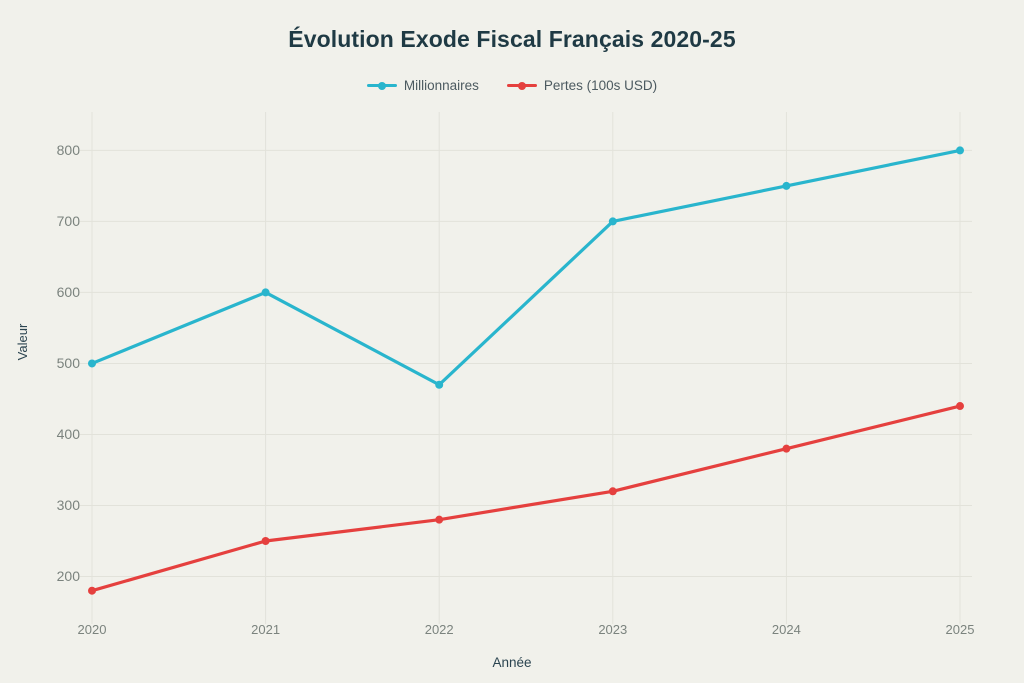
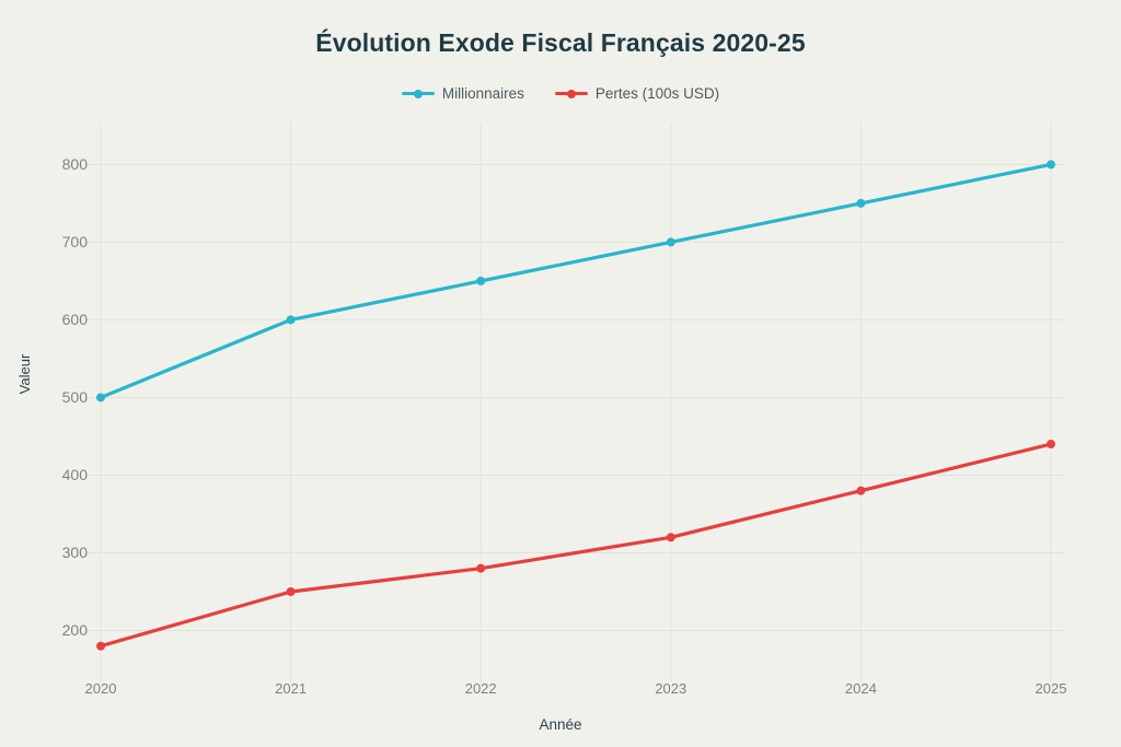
Millionnaires/2022: 470 -> 650
